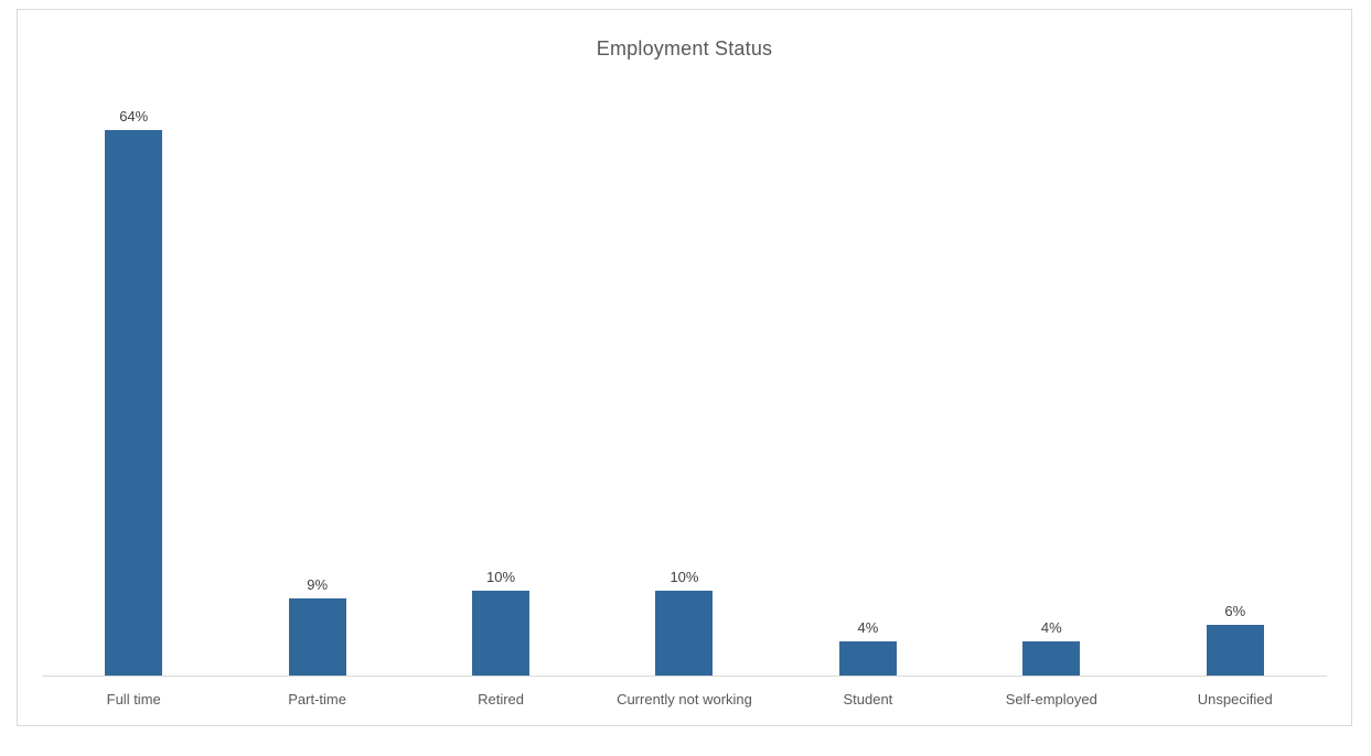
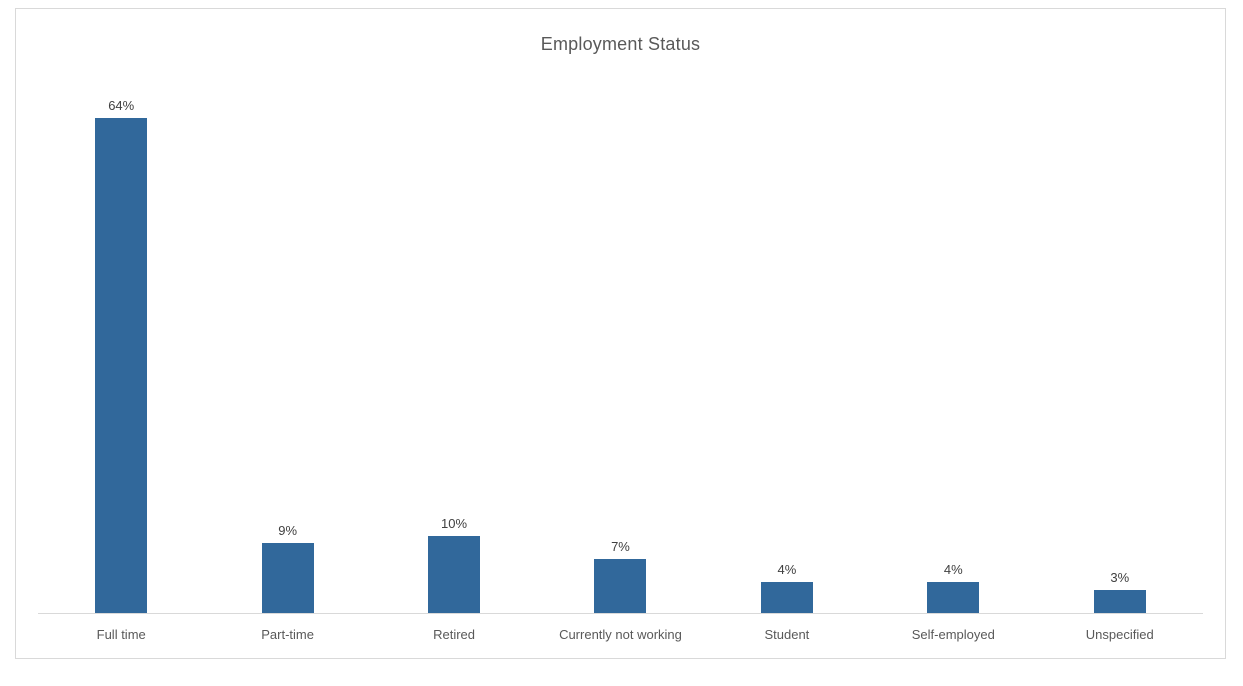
Currently not working: 10% -> 7%
Unspecified: 6% -> 3%
